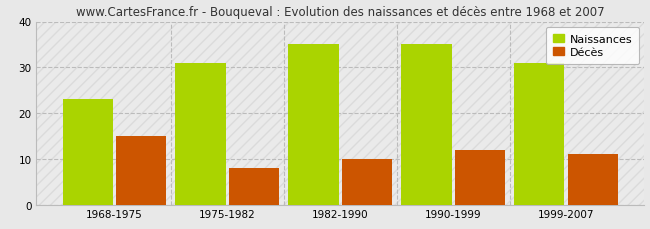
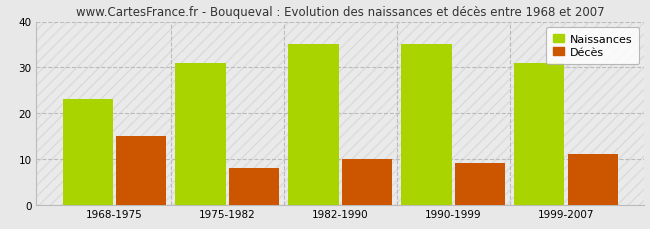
Décès/1990-1999: 12 -> 9
